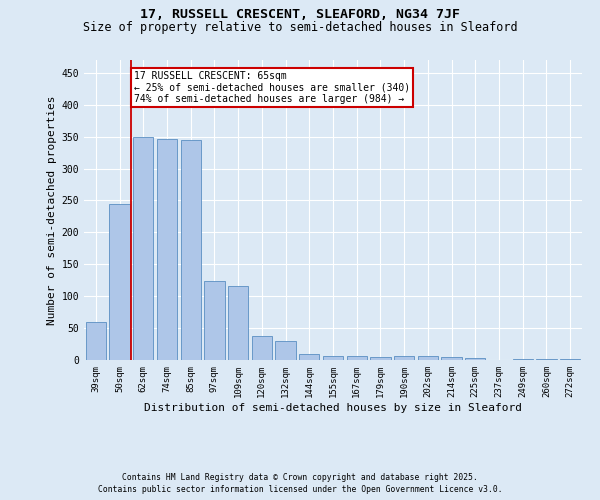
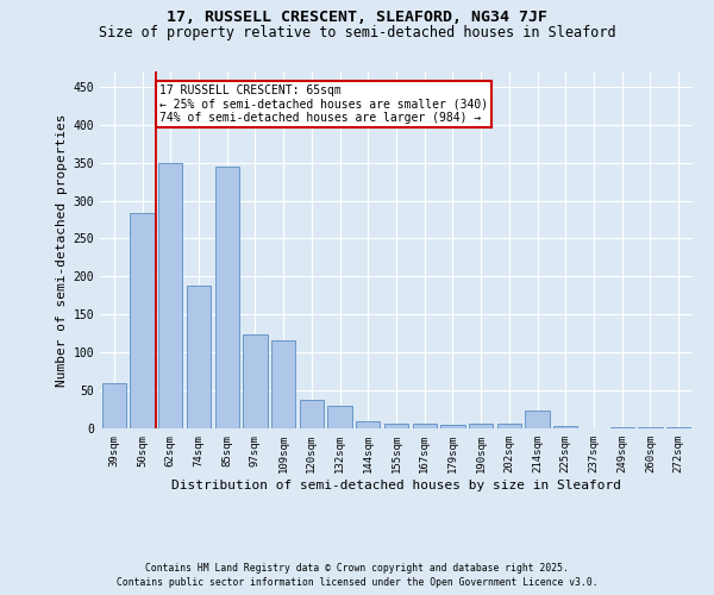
50sqm: 245 -> 284
74sqm: 347 -> 188
214sqm: 4 -> 24
